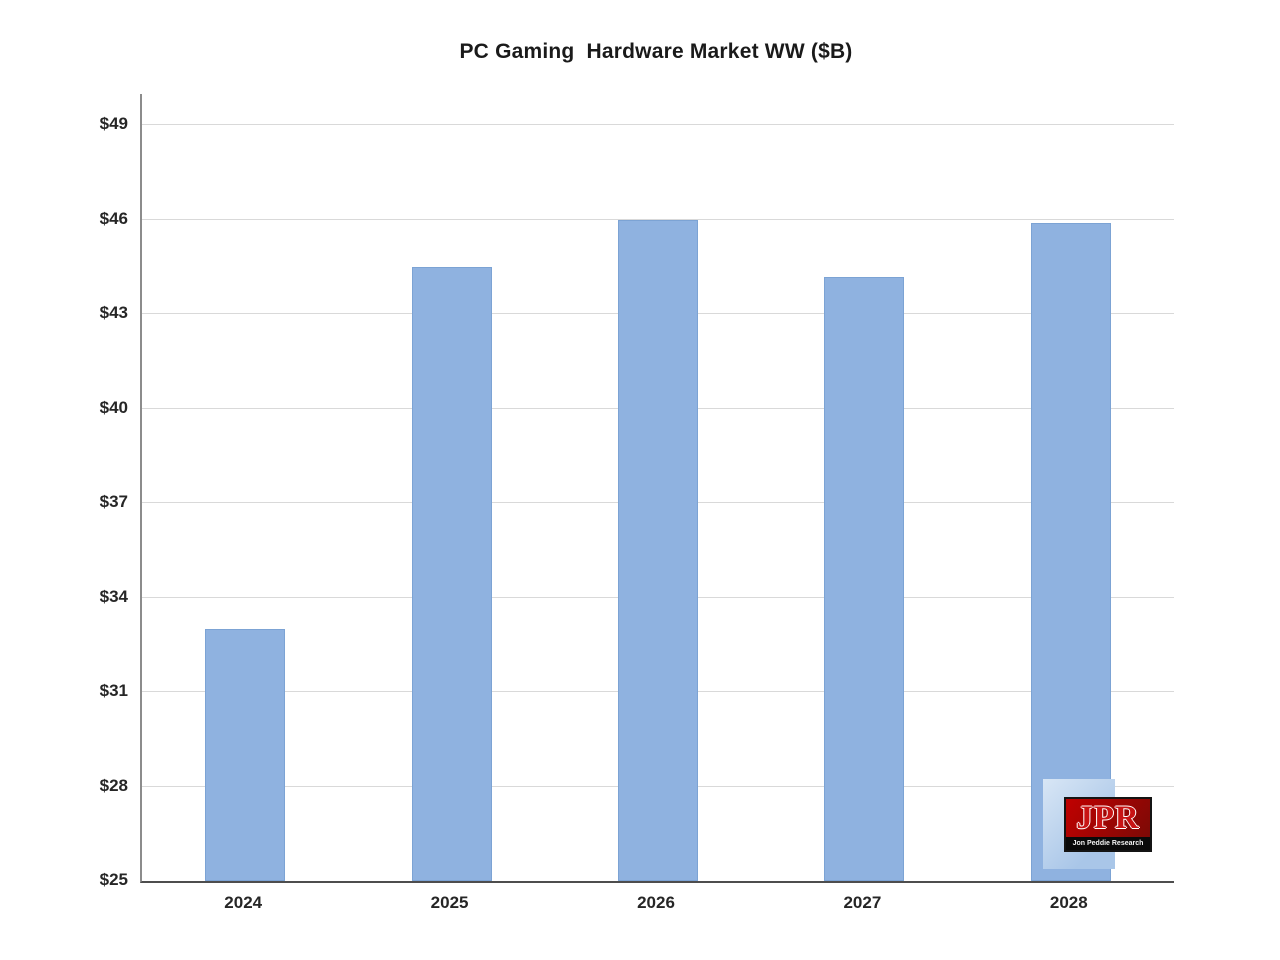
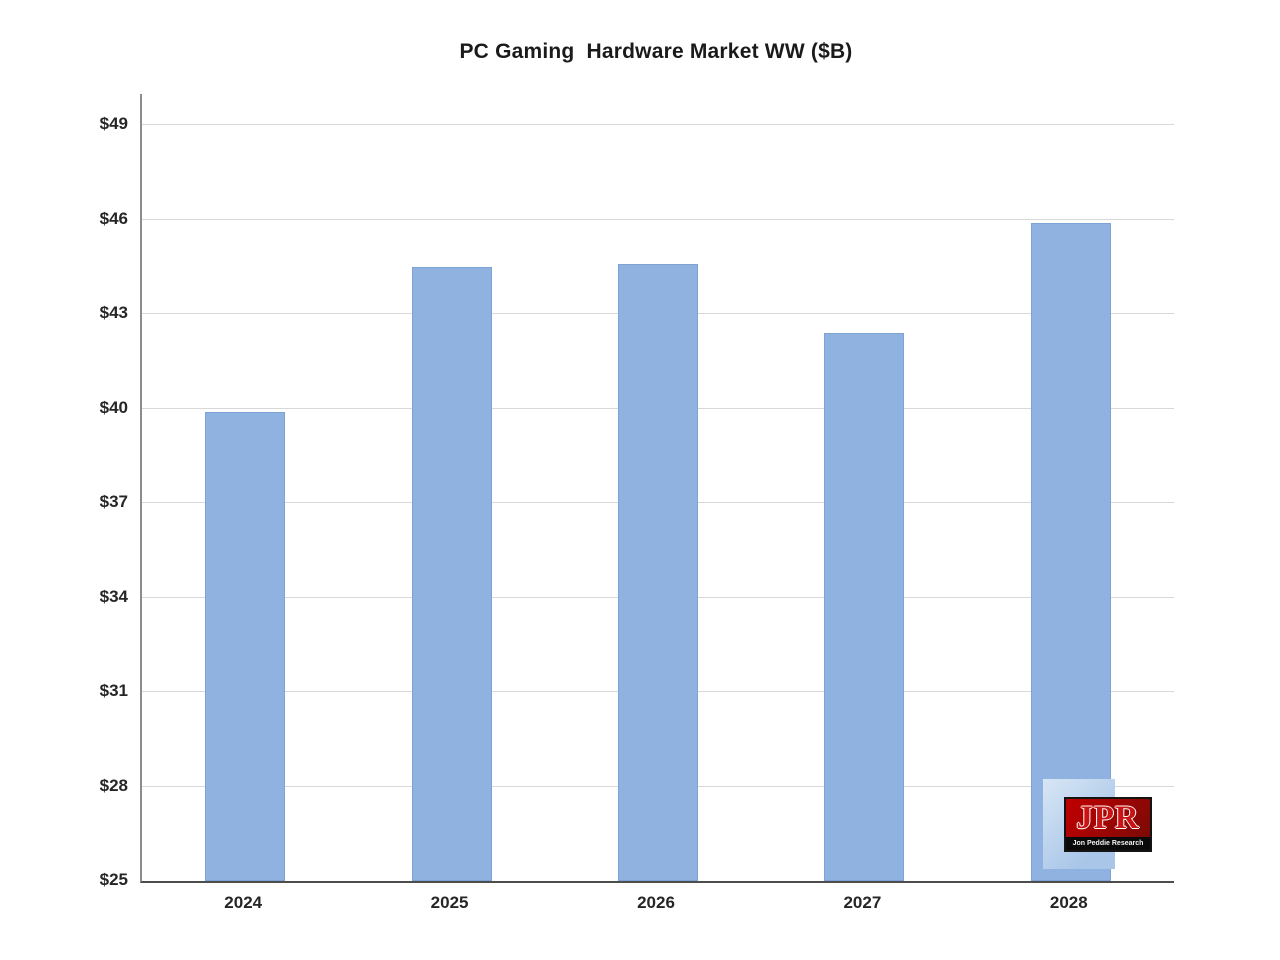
2024: $33.0 -> $39.9
2026: $46.0 -> $44.6
2027: $44.2 -> $42.4
